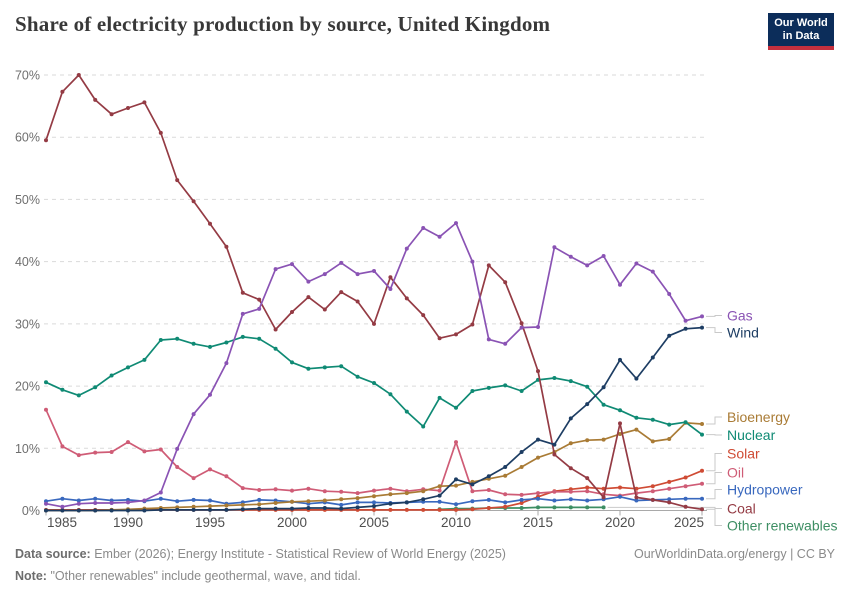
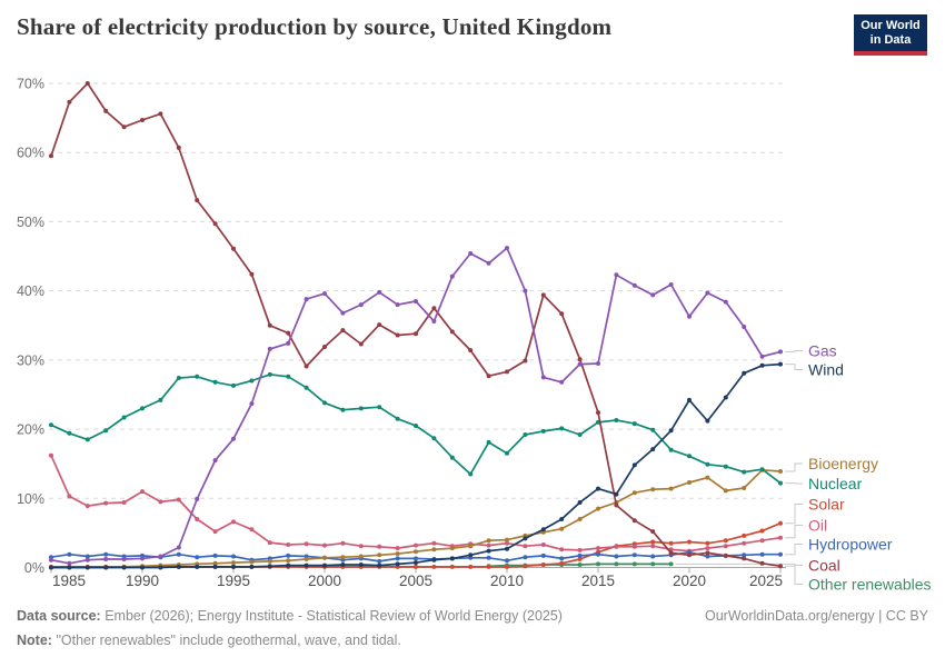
Coal/2005: 30% -> 34%
Oil/2010: 11% -> 4%
Wind/2010: 5% -> 3%
Coal/2020: 14% -> 2%
